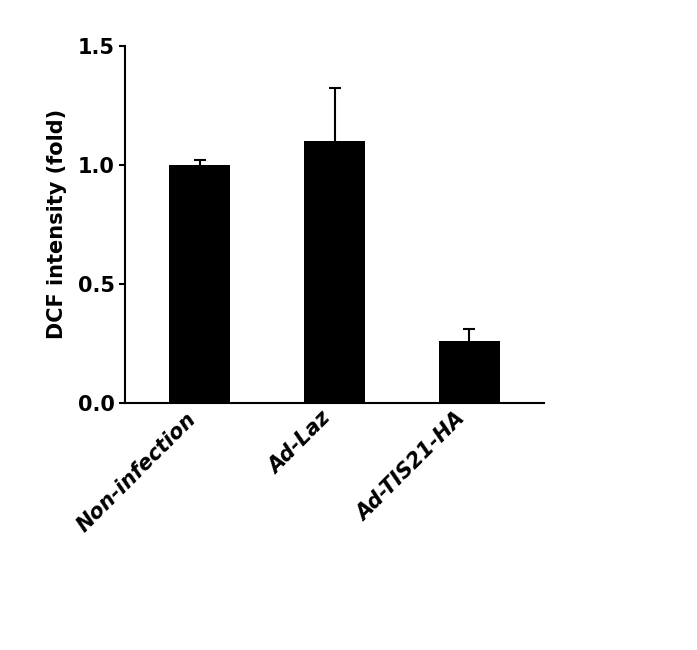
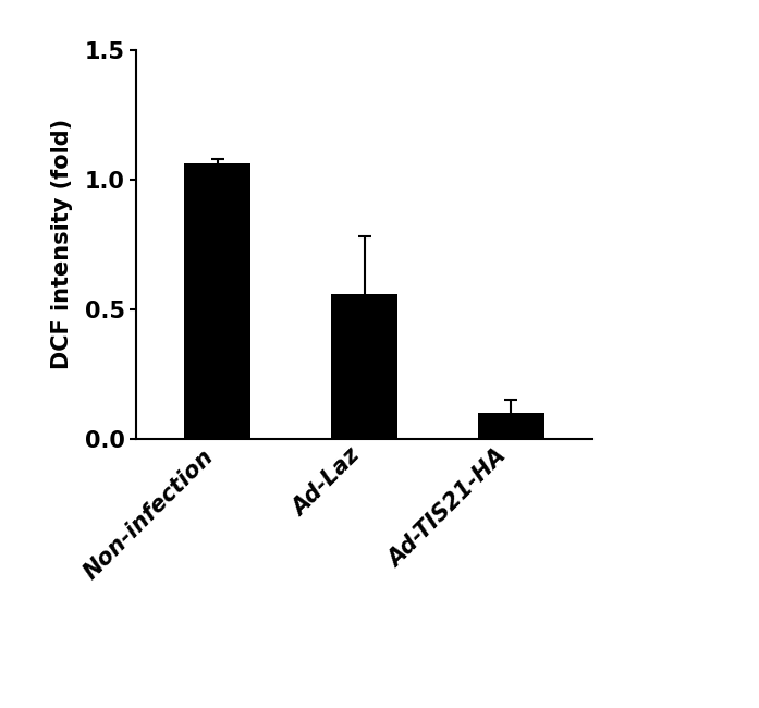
Non-infection: 1.00 -> 1.06
Ad-Laz: 1.10 -> 0.56
Ad-TIS21-HA: 0.26 -> 0.10
